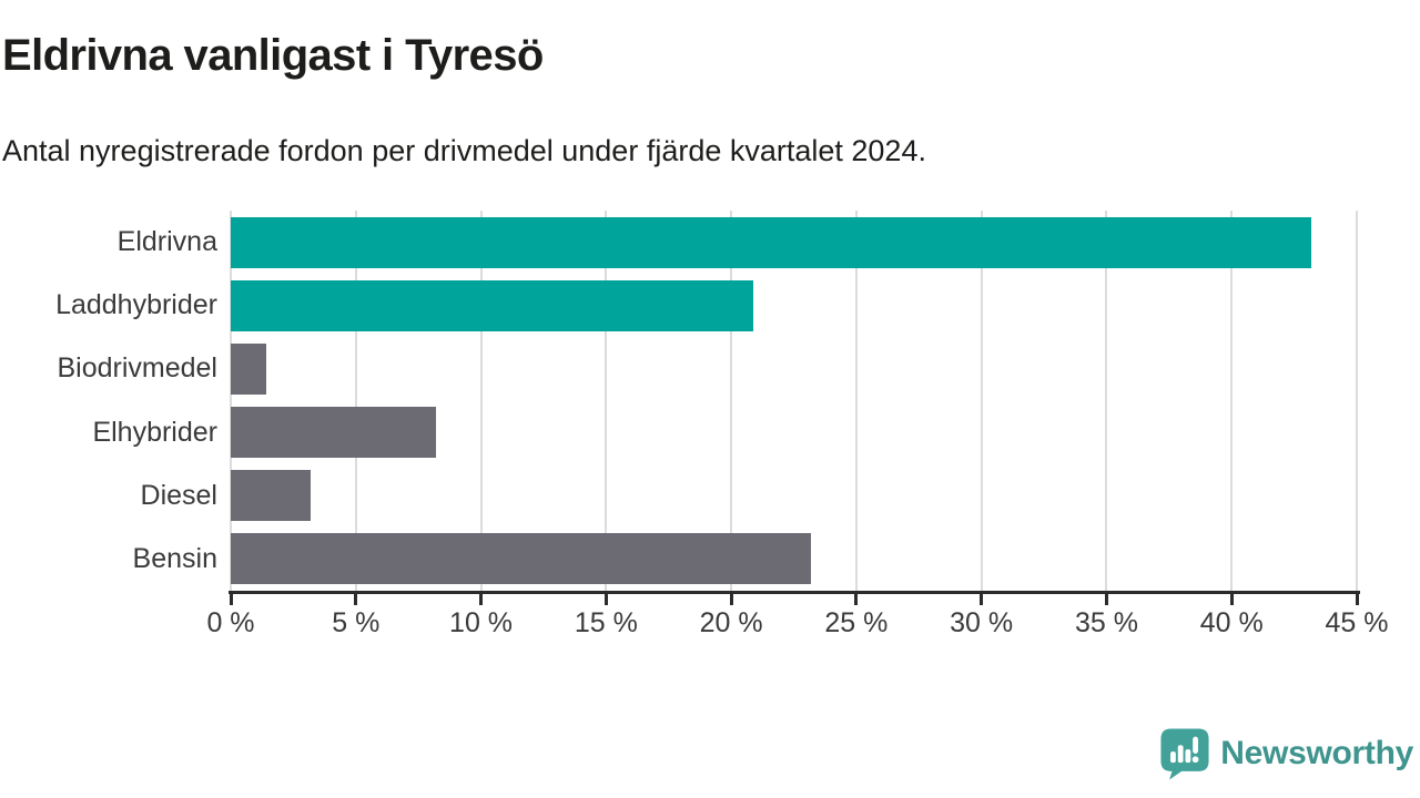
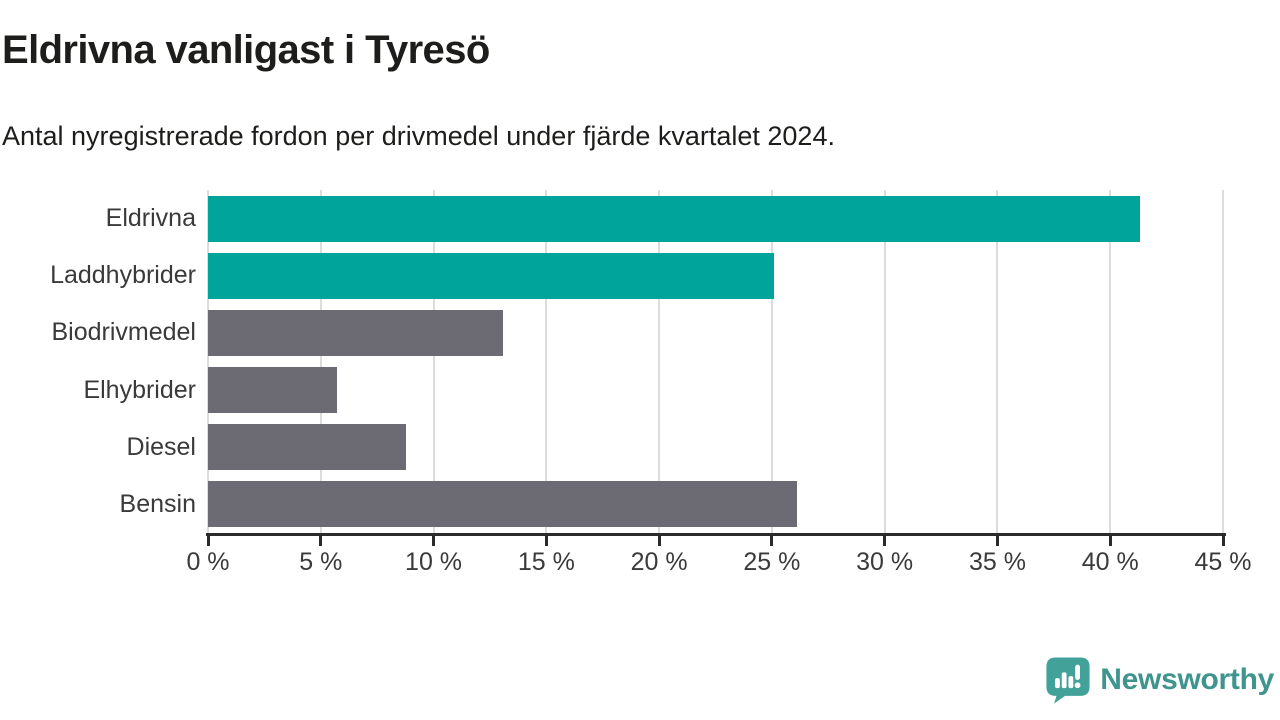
Eldrivna: 43.2% -> 41.3%
Laddhybrider: 20.9% -> 25.1%
Biodrivmedel: 1.4% -> 13.1%
Elhybrider: 8.2% -> 5.7%
Diesel: 3.2% -> 8.8%
Bensin: 23.2% -> 26.1%
